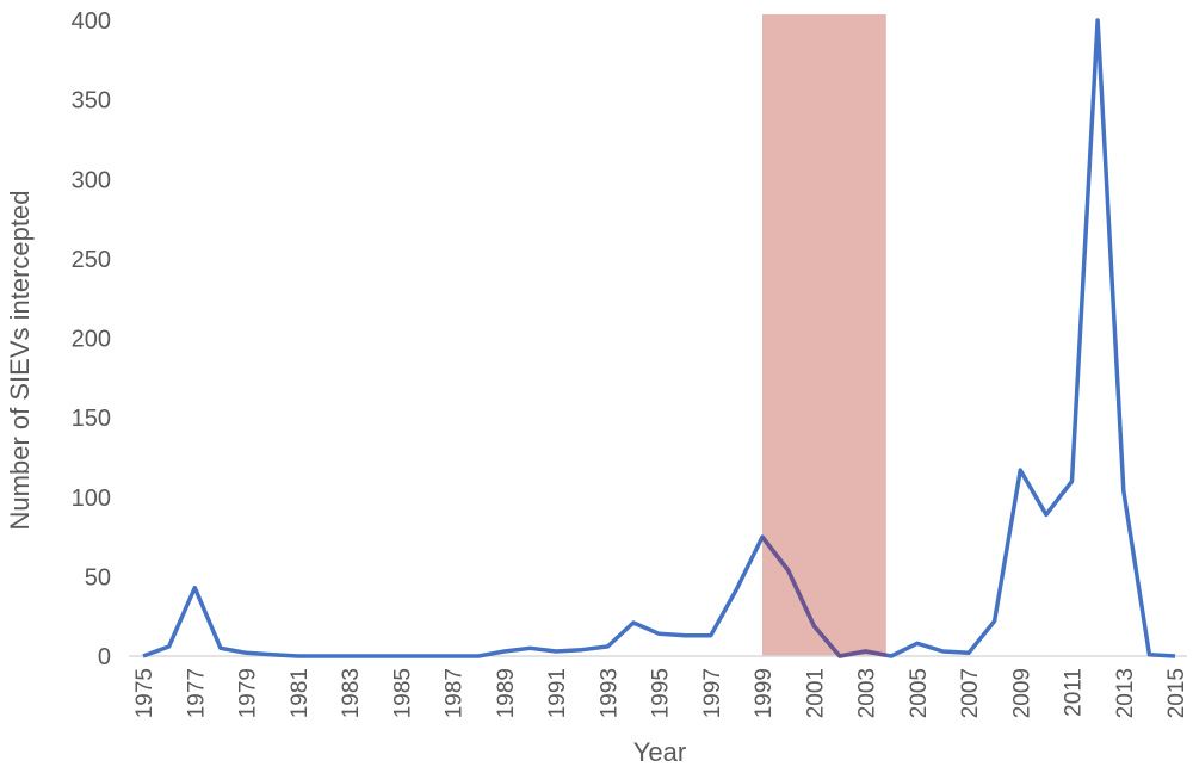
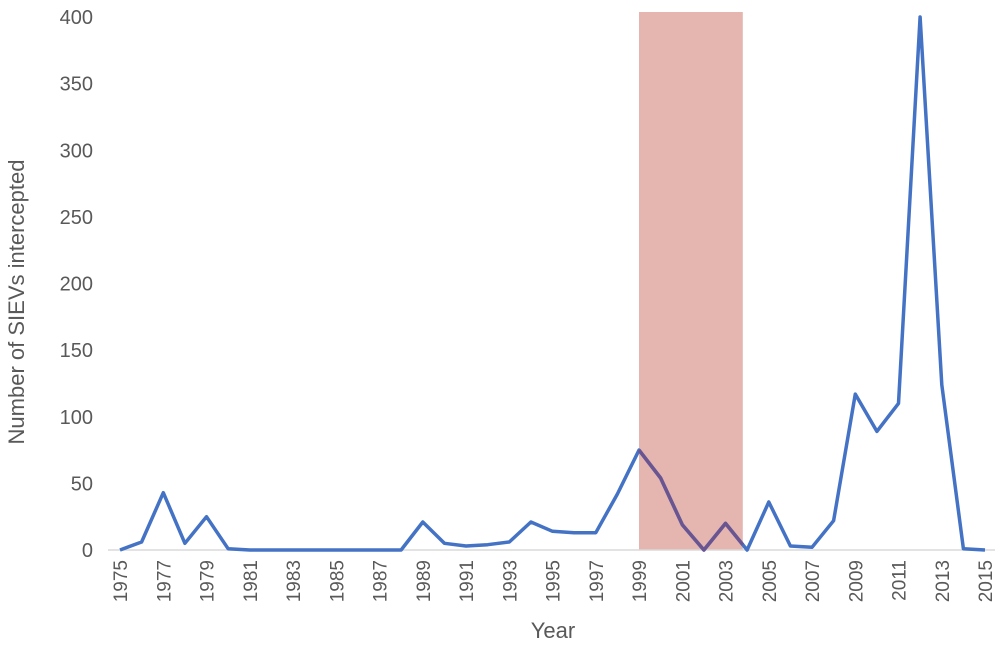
1979: 2 -> 25
1989: 3 -> 21
2003: 3 -> 20
2005: 8 -> 36
2013: 104 -> 124
